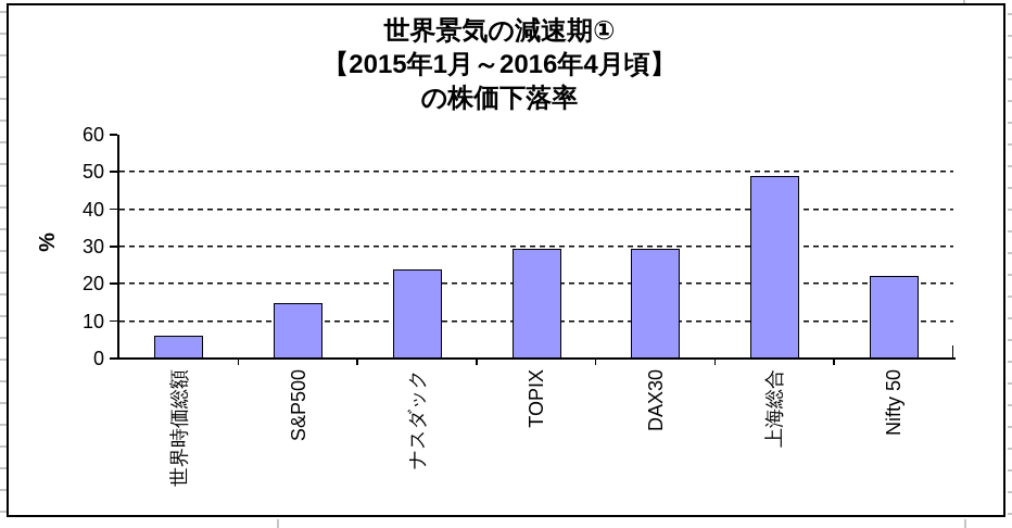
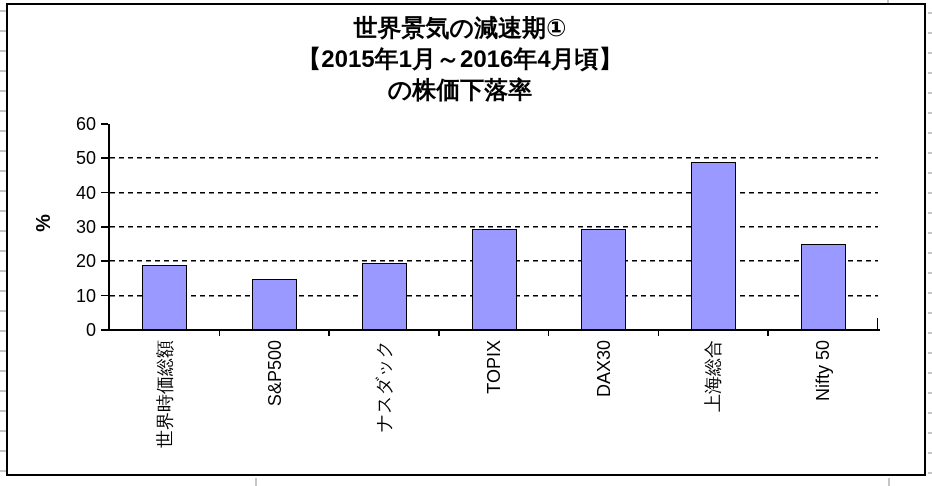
世界時価総額: 6 -> 19
ナスダック: 24 -> 20
Nifty 50: 22 -> 25
